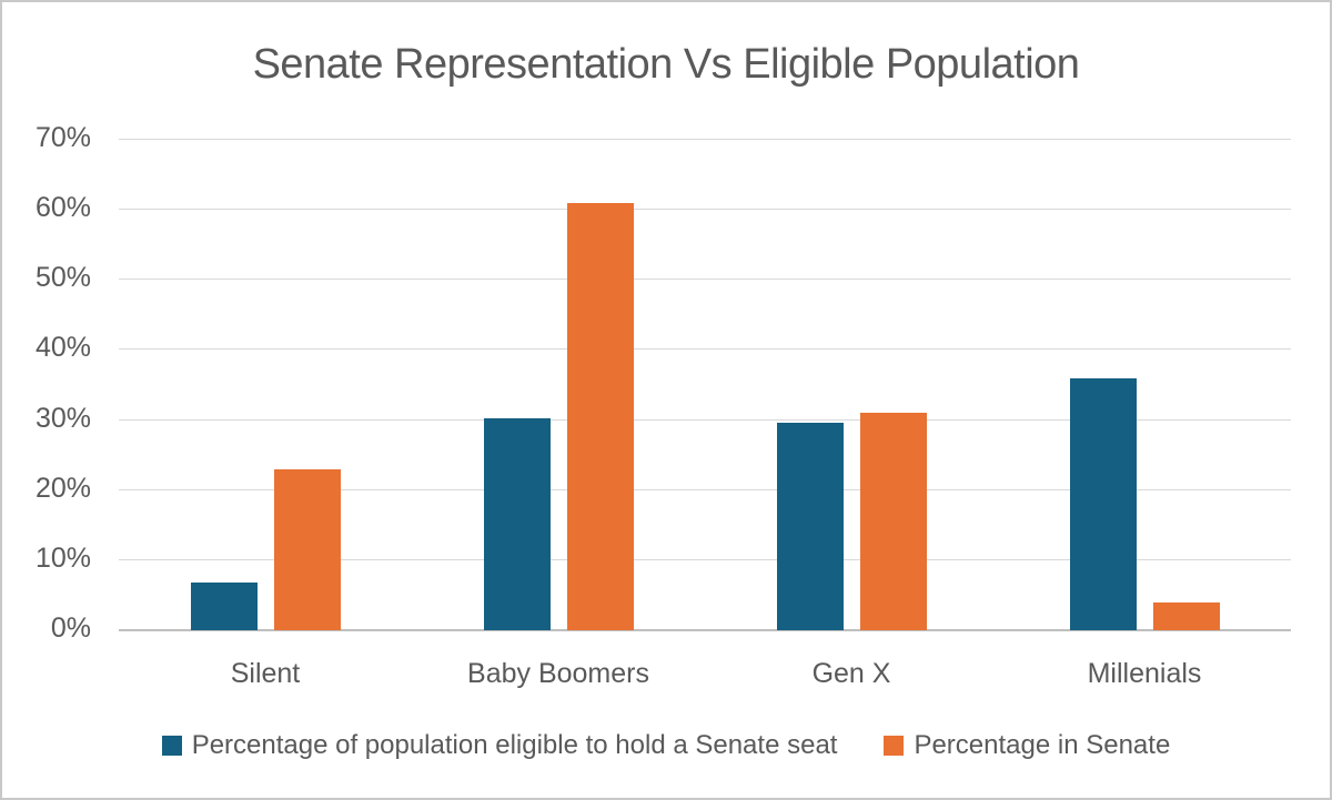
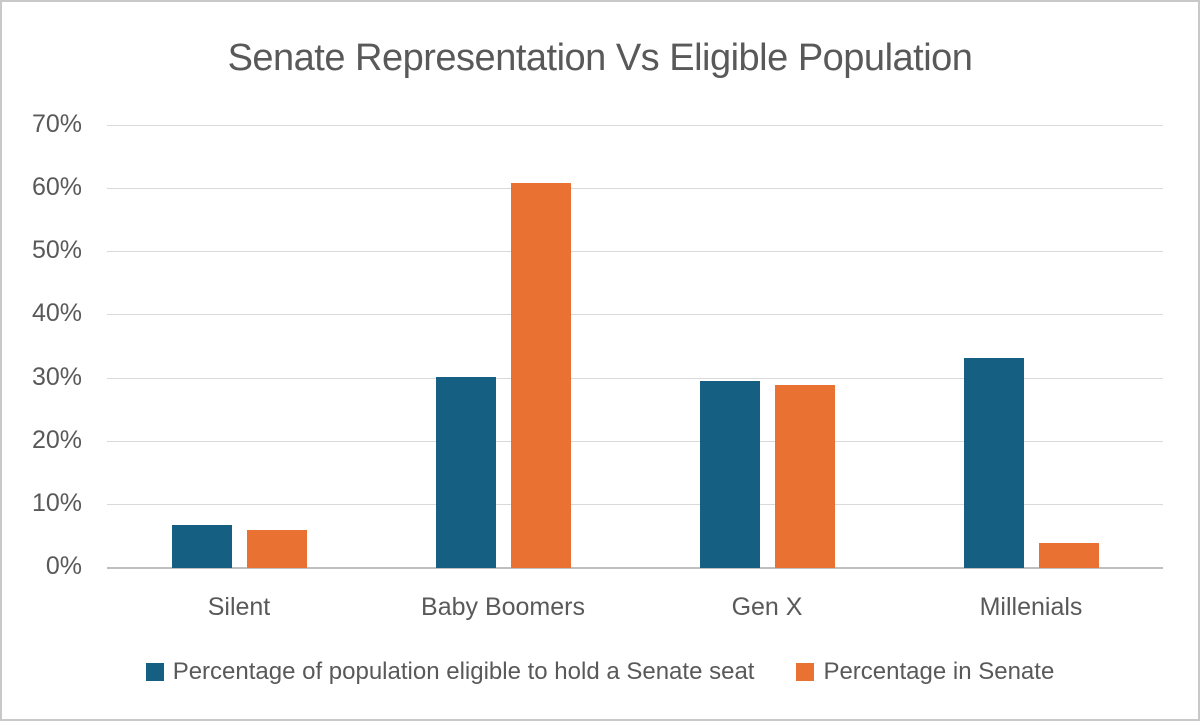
Percentage in Senate/Silent: 23% -> 6%
Percentage in Senate/Gen X: 31% -> 29%
Percentage of population eligible to hold a Senate seat/Millenials: 36% -> 33%
